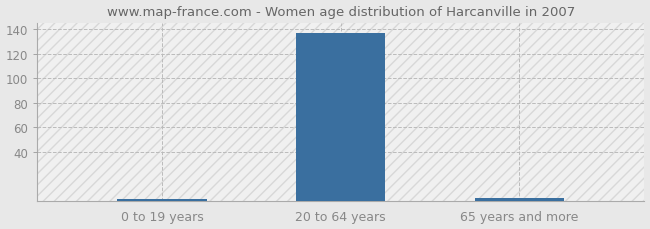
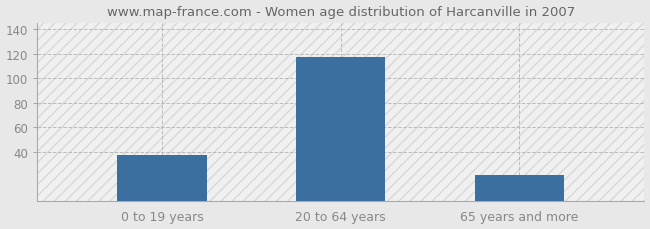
0 to 19 years: 1 -> 37
20 to 64 years: 137 -> 117
65 years and more: 2 -> 21
